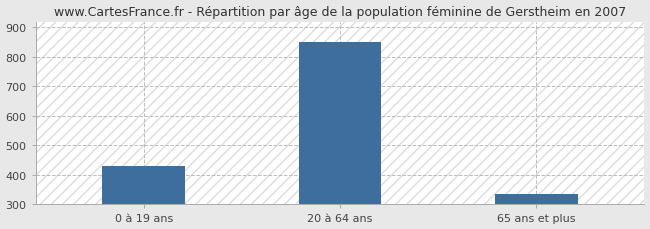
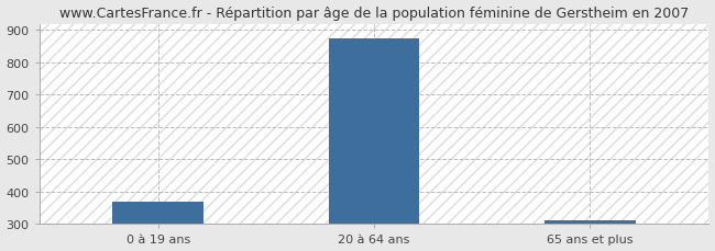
0 à 19 ans: 430 -> 370
20 à 64 ans: 850 -> 875
65 ans et plus: 335 -> 310
